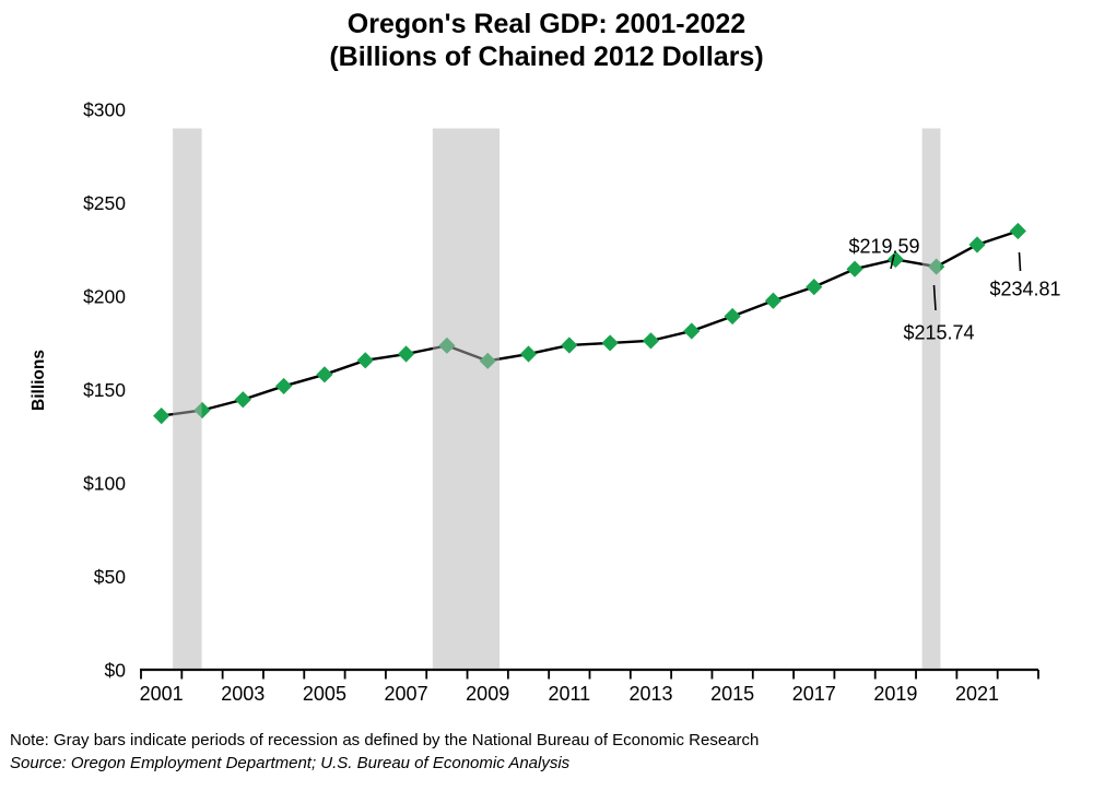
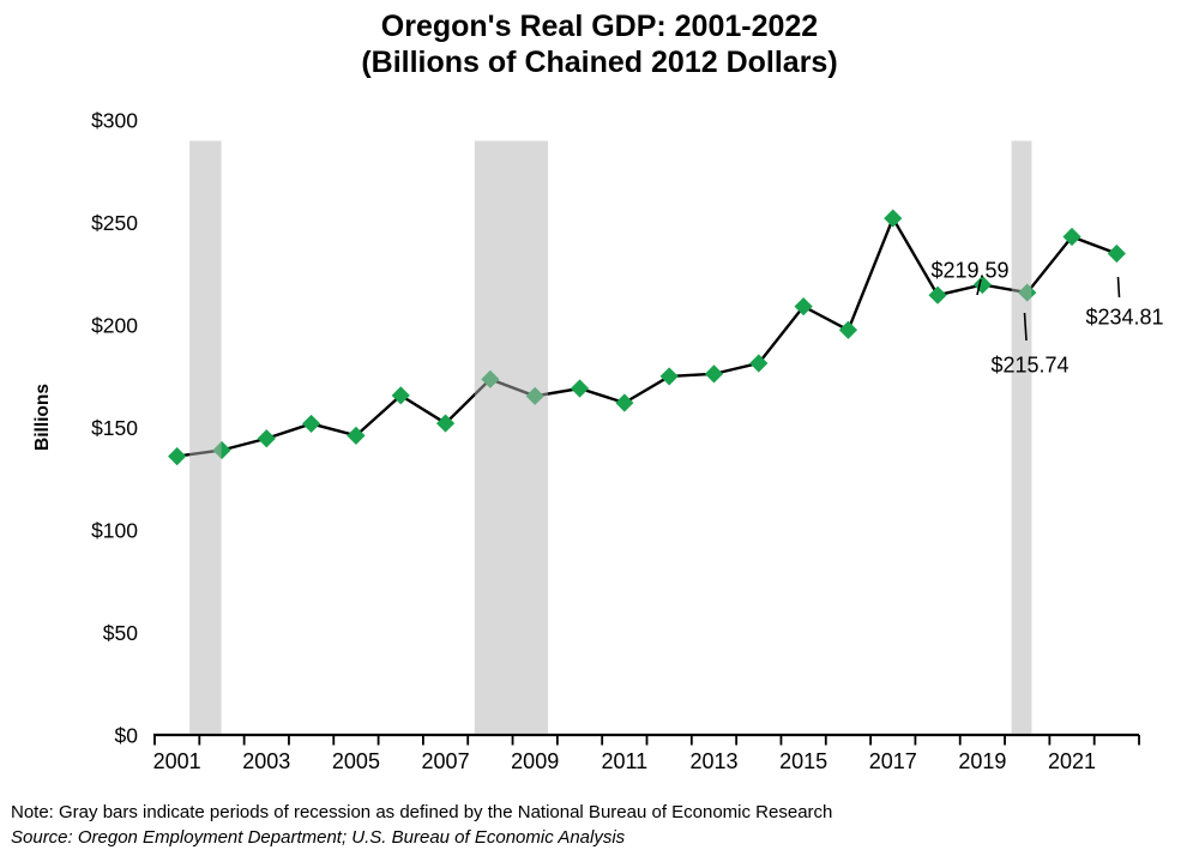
2005: $158 -> $146
2007: $169 -> $152
2011: $174 -> $162
2015: $189 -> $209
2017: $205 -> $252
2021: $228 -> $243
